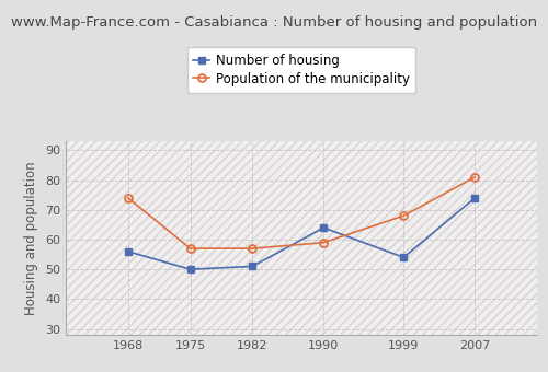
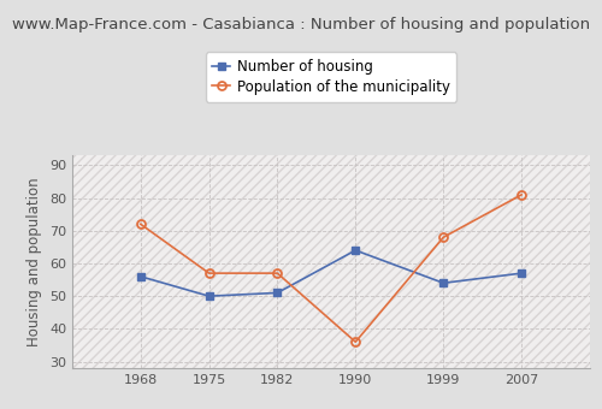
Population of the municipality/1968: 74 -> 72
Population of the municipality/1990: 59 -> 36
Number of housing/2007: 74 -> 57
